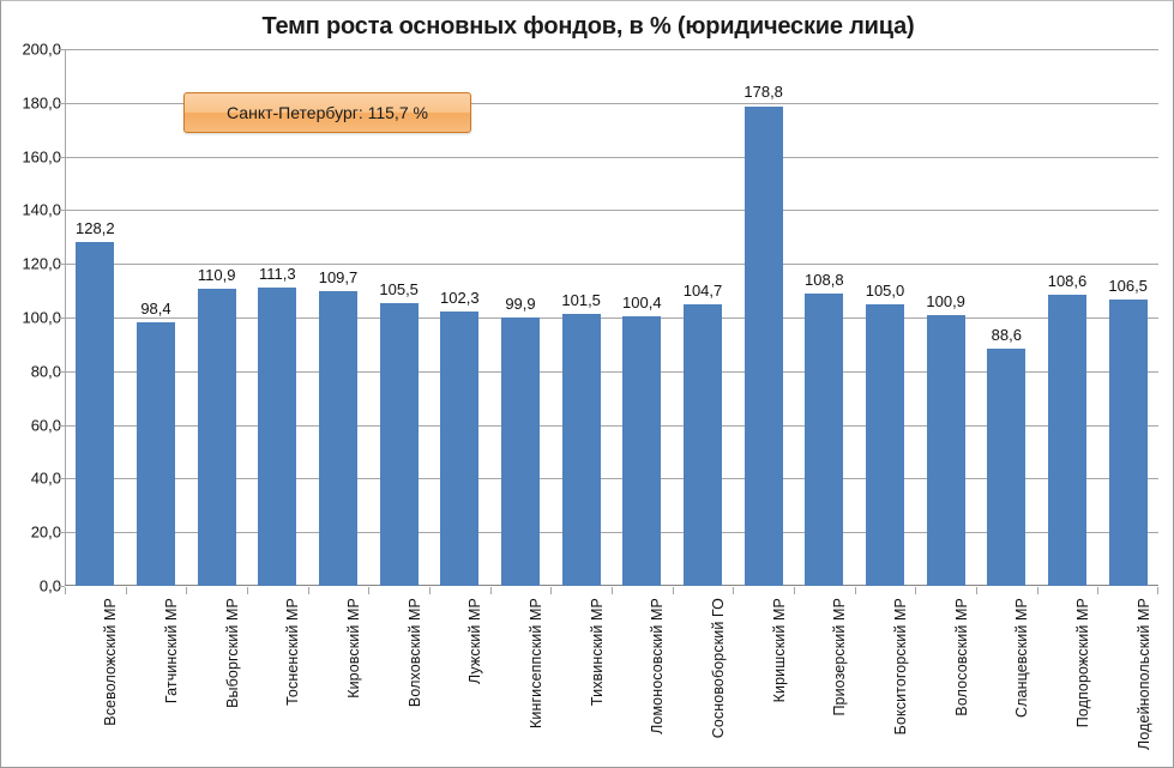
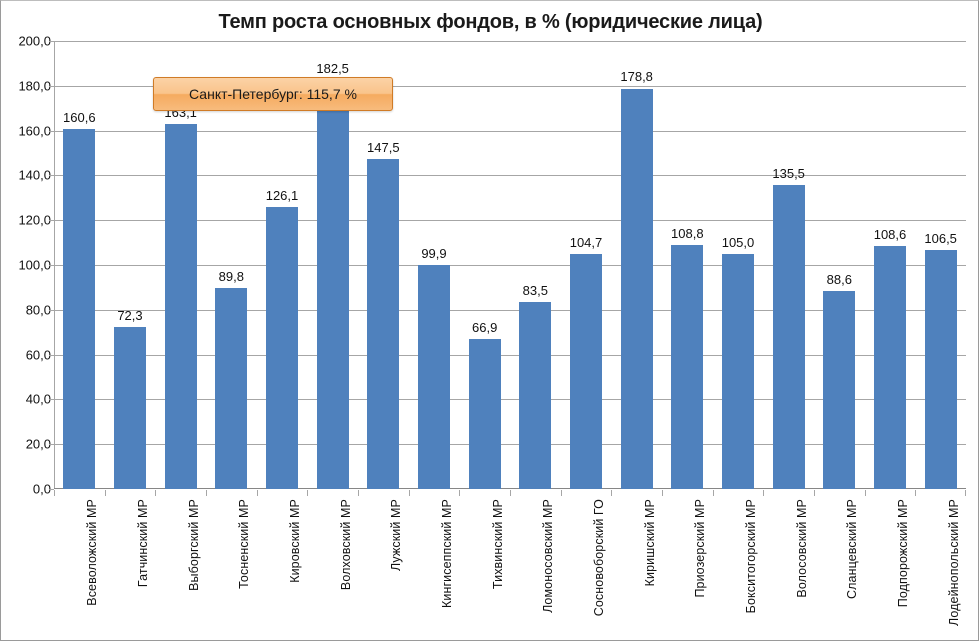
Всеволожский МР: 128,2 -> 160,6
Гатчинский МР: 98,4 -> 72,3
Выборгский МР: 110,9 -> 163,1
Тосненский МР: 111,3 -> 89,8
Кировский МР: 109,7 -> 126,1
Волховский МР: 105,5 -> 182,5
Лужский МР: 102,3 -> 147,5
Тихвинский МР: 101,5 -> 66,9
Ломоносовский МР: 100,4 -> 83,5
Волосовский МР: 100,9 -> 135,5
